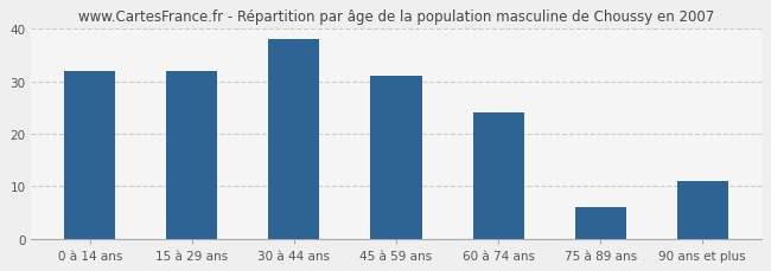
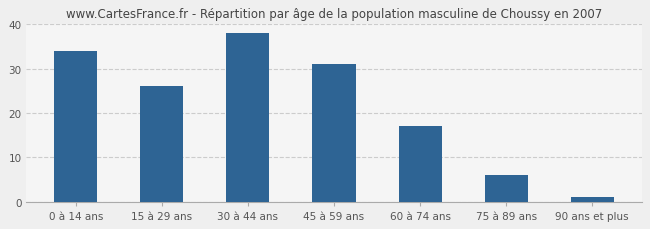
0 à 14 ans: 32 -> 34
15 à 29 ans: 32 -> 26
60 à 74 ans: 24 -> 17
90 ans et plus: 11 -> 1
